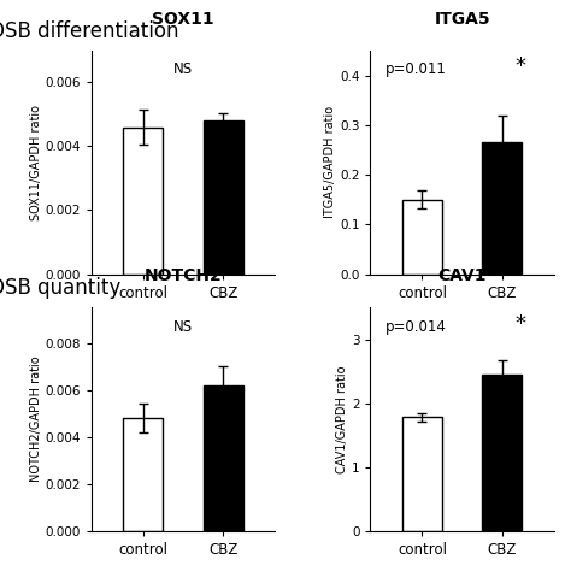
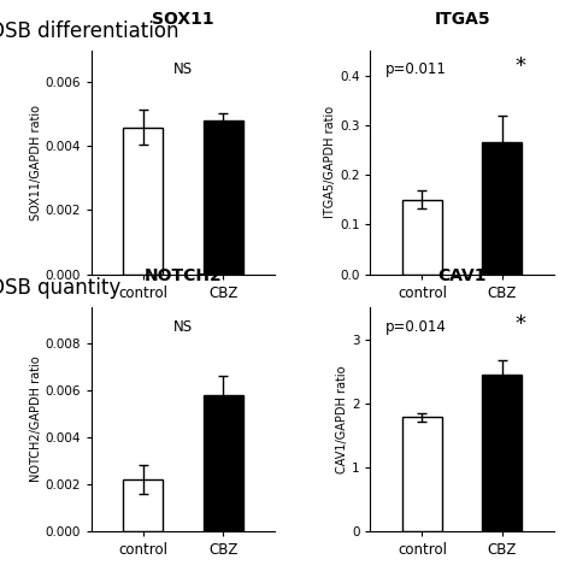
NOTCH2/control: 0.0048 -> 0.0022
NOTCH2/CBZ: 0.0062 -> 0.0058
